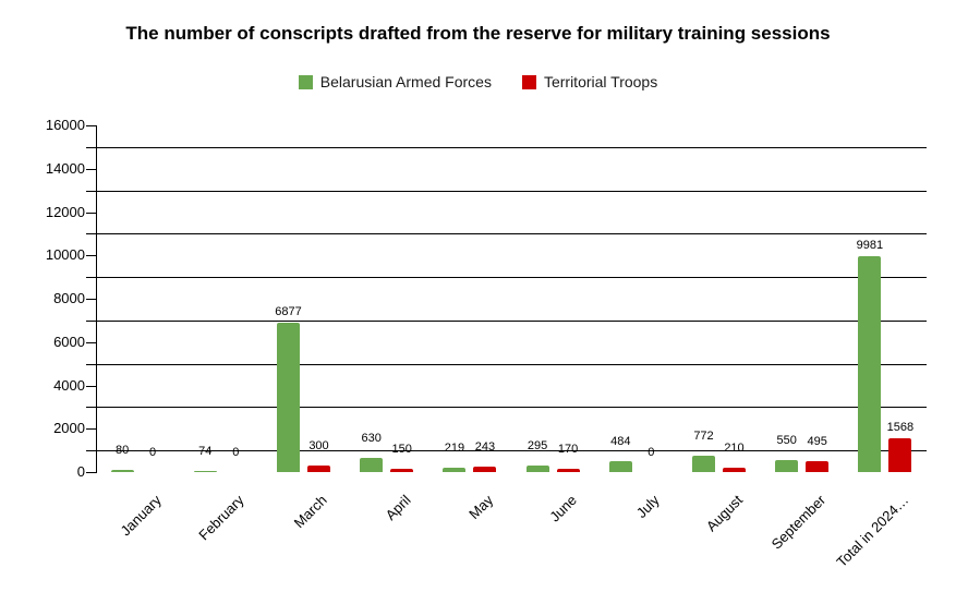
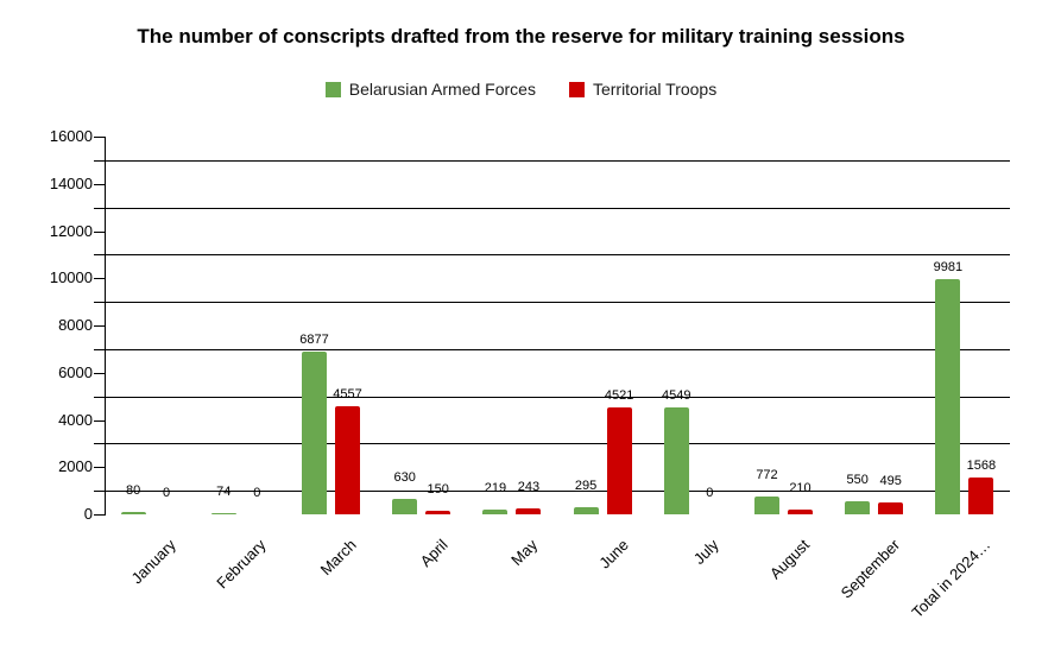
Territorial Troops/March: 300 -> 4557
Territorial Troops/June: 170 -> 4521
Belarusian Armed Forces/July: 484 -> 4549
